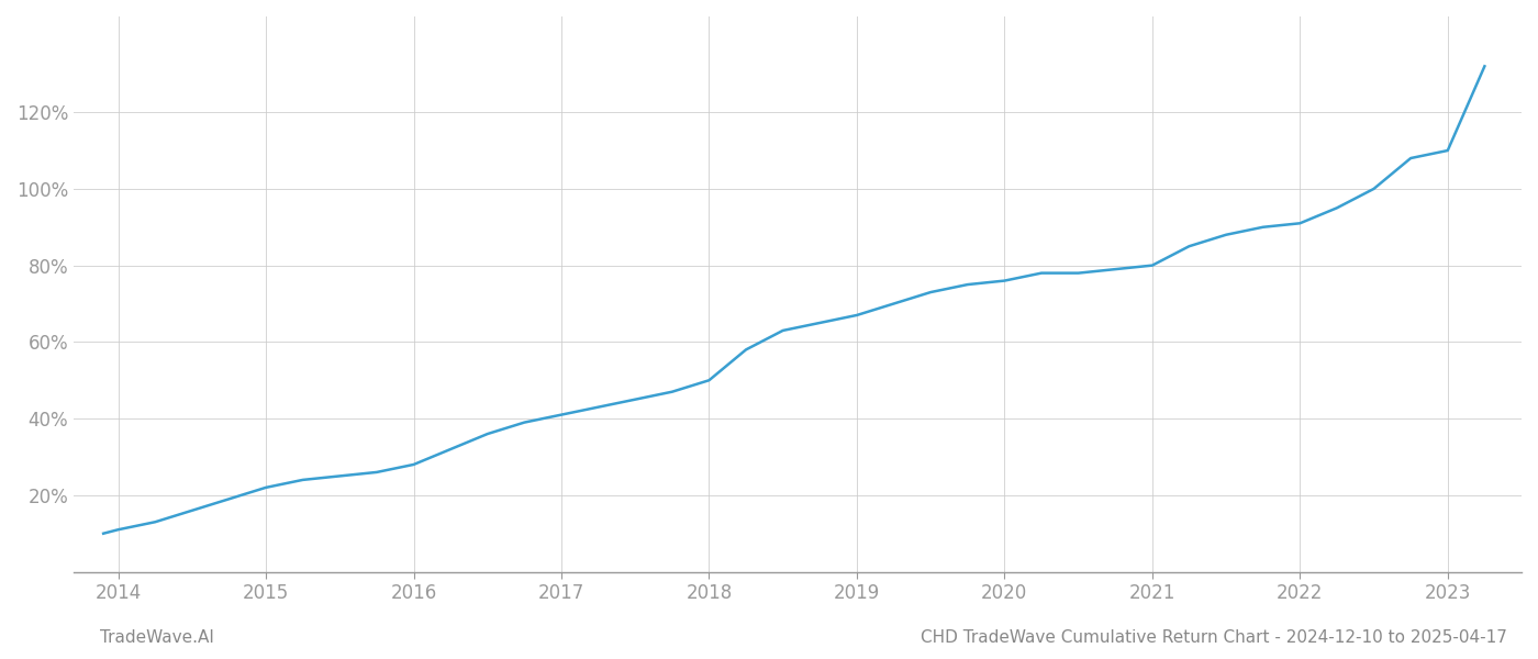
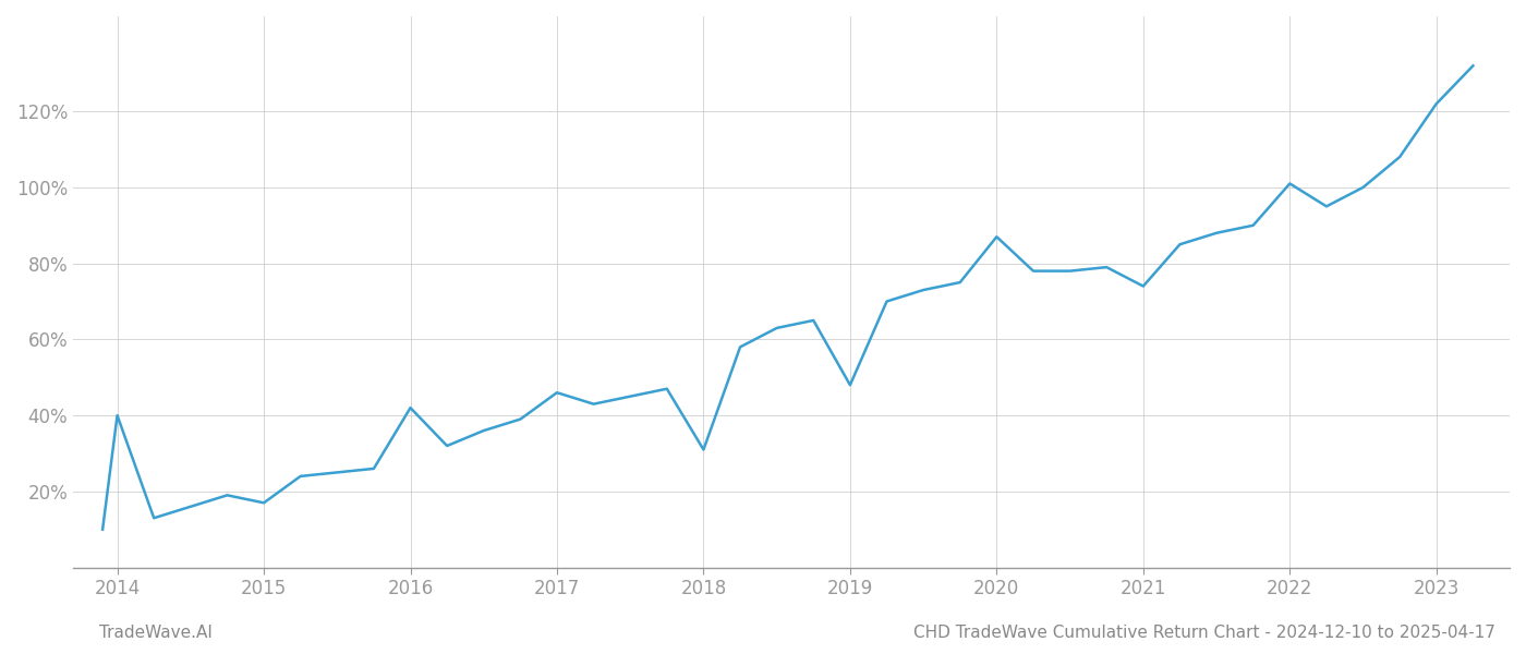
2014: 11% -> 40%
2015: 22% -> 17%
2016: 28% -> 42%
2017: 41% -> 46%
2018: 50% -> 31%
2019: 67% -> 48%
2020: 76% -> 87%
2021: 80% -> 74%
2022: 91% -> 101%
2023: 110% -> 122%
